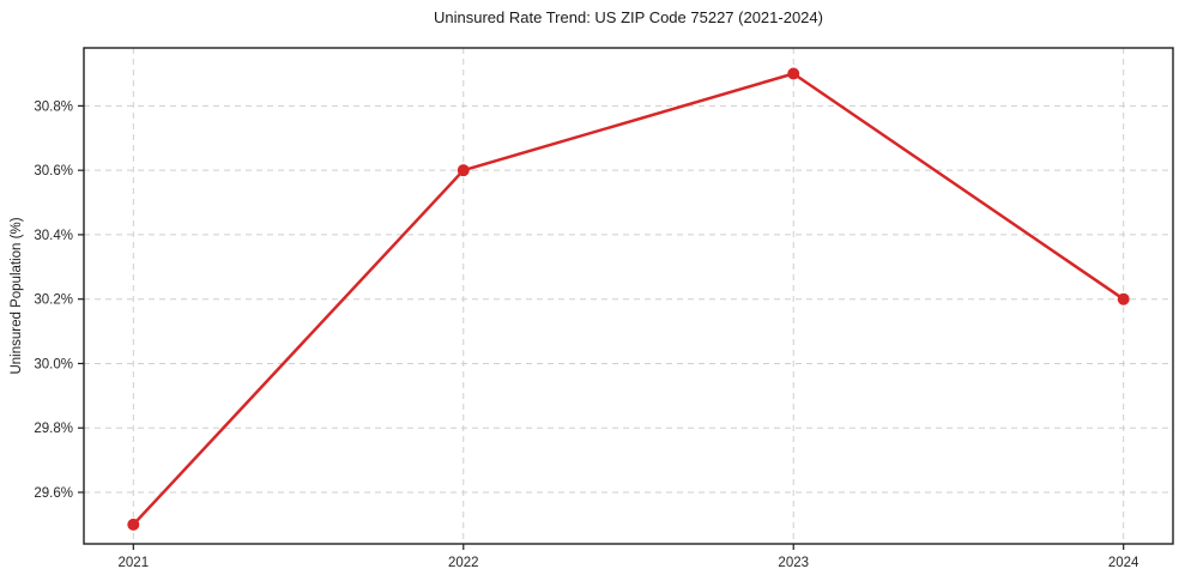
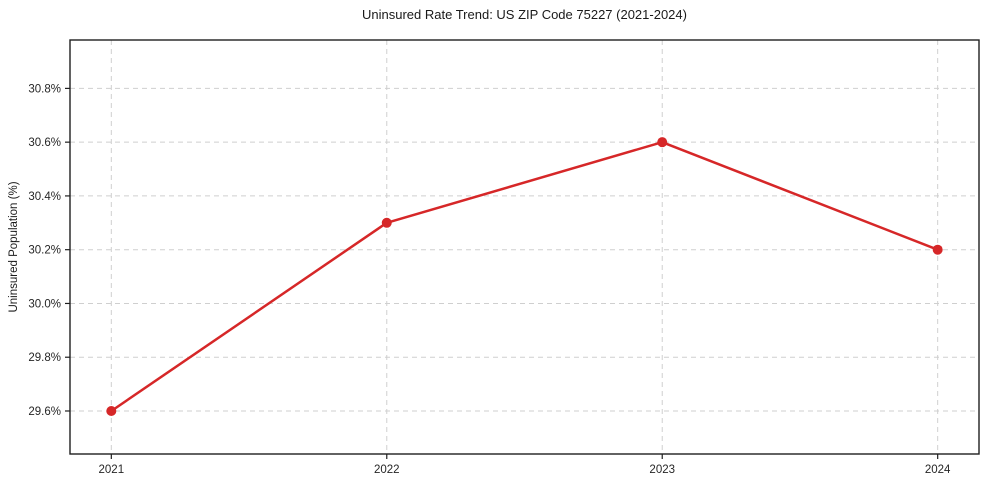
2021: 29.5% -> 29.6%
2022: 30.6% -> 30.3%
2023: 30.9% -> 30.6%
